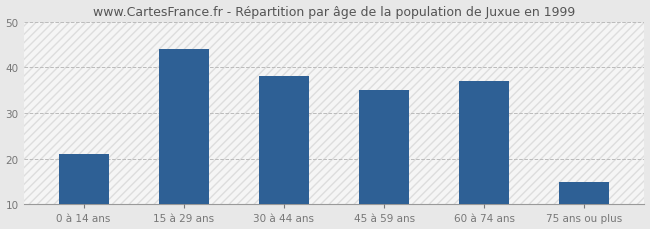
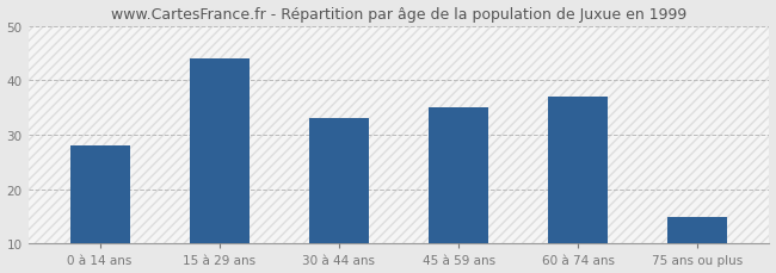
0 à 14 ans: 21 -> 28
30 à 44 ans: 38 -> 33
